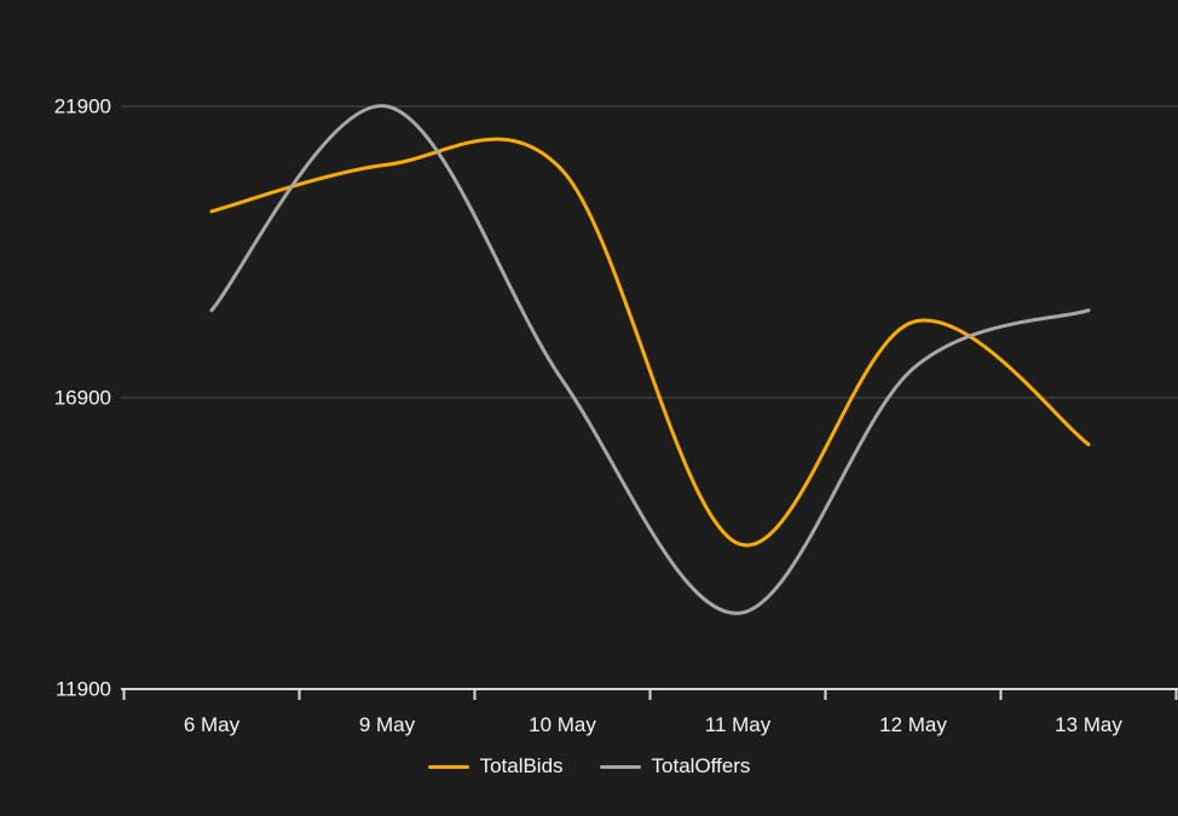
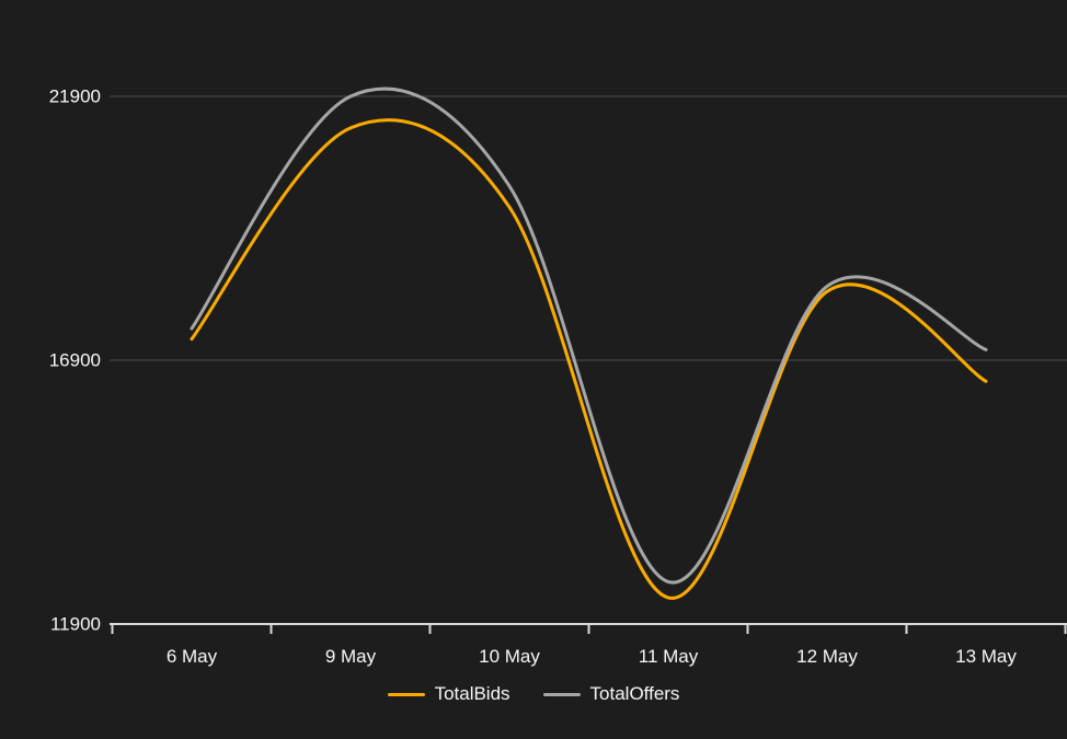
TotalBids/6 May: 20100 -> 17300
TotalOffers/6 May: 18400 -> 17500
TotalBids/9 May: 20900 -> 21300
TotalBids/10 May: 20800 -> 19800
TotalOffers/10 May: 17200 -> 20200
TotalBids/11 May: 14400 -> 12400
TotalOffers/11 May: 13200 -> 12700
TotalOffers/12 May: 17400 -> 18300
TotalBids/13 May: 16100 -> 16500
TotalOffers/13 May: 18400 -> 17100
